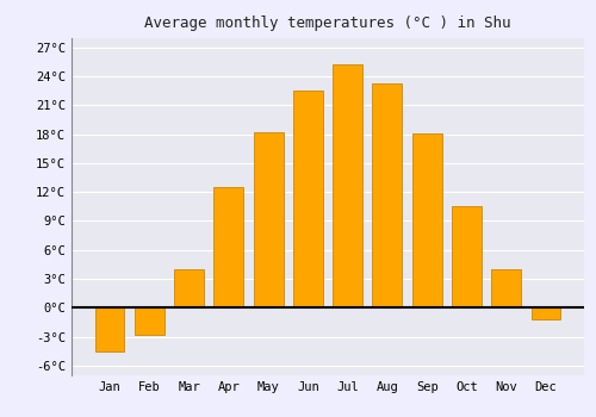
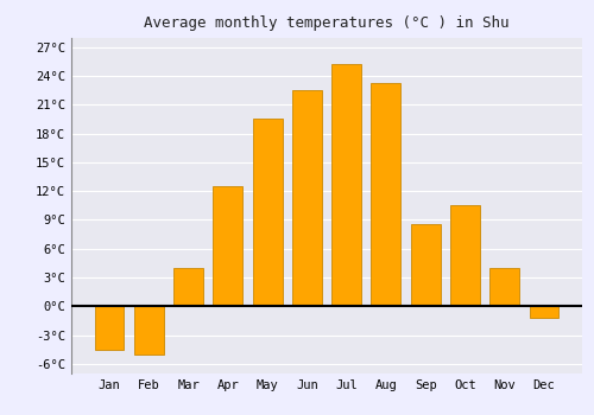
Feb: -2.8°C -> -5.0°C
May: 18.2°C -> 19.6°C
Sep: 18.1°C -> 8.6°C
